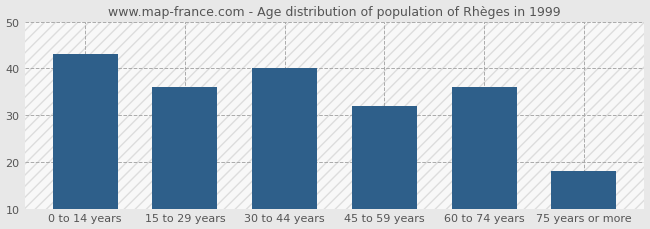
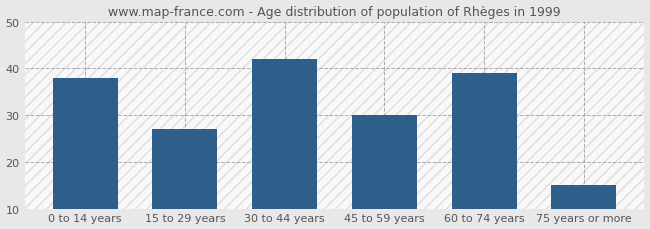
0 to 14 years: 43 -> 38
15 to 29 years: 36 -> 27
30 to 44 years: 40 -> 42
45 to 59 years: 32 -> 30
60 to 74 years: 36 -> 39
75 years or more: 18 -> 15
